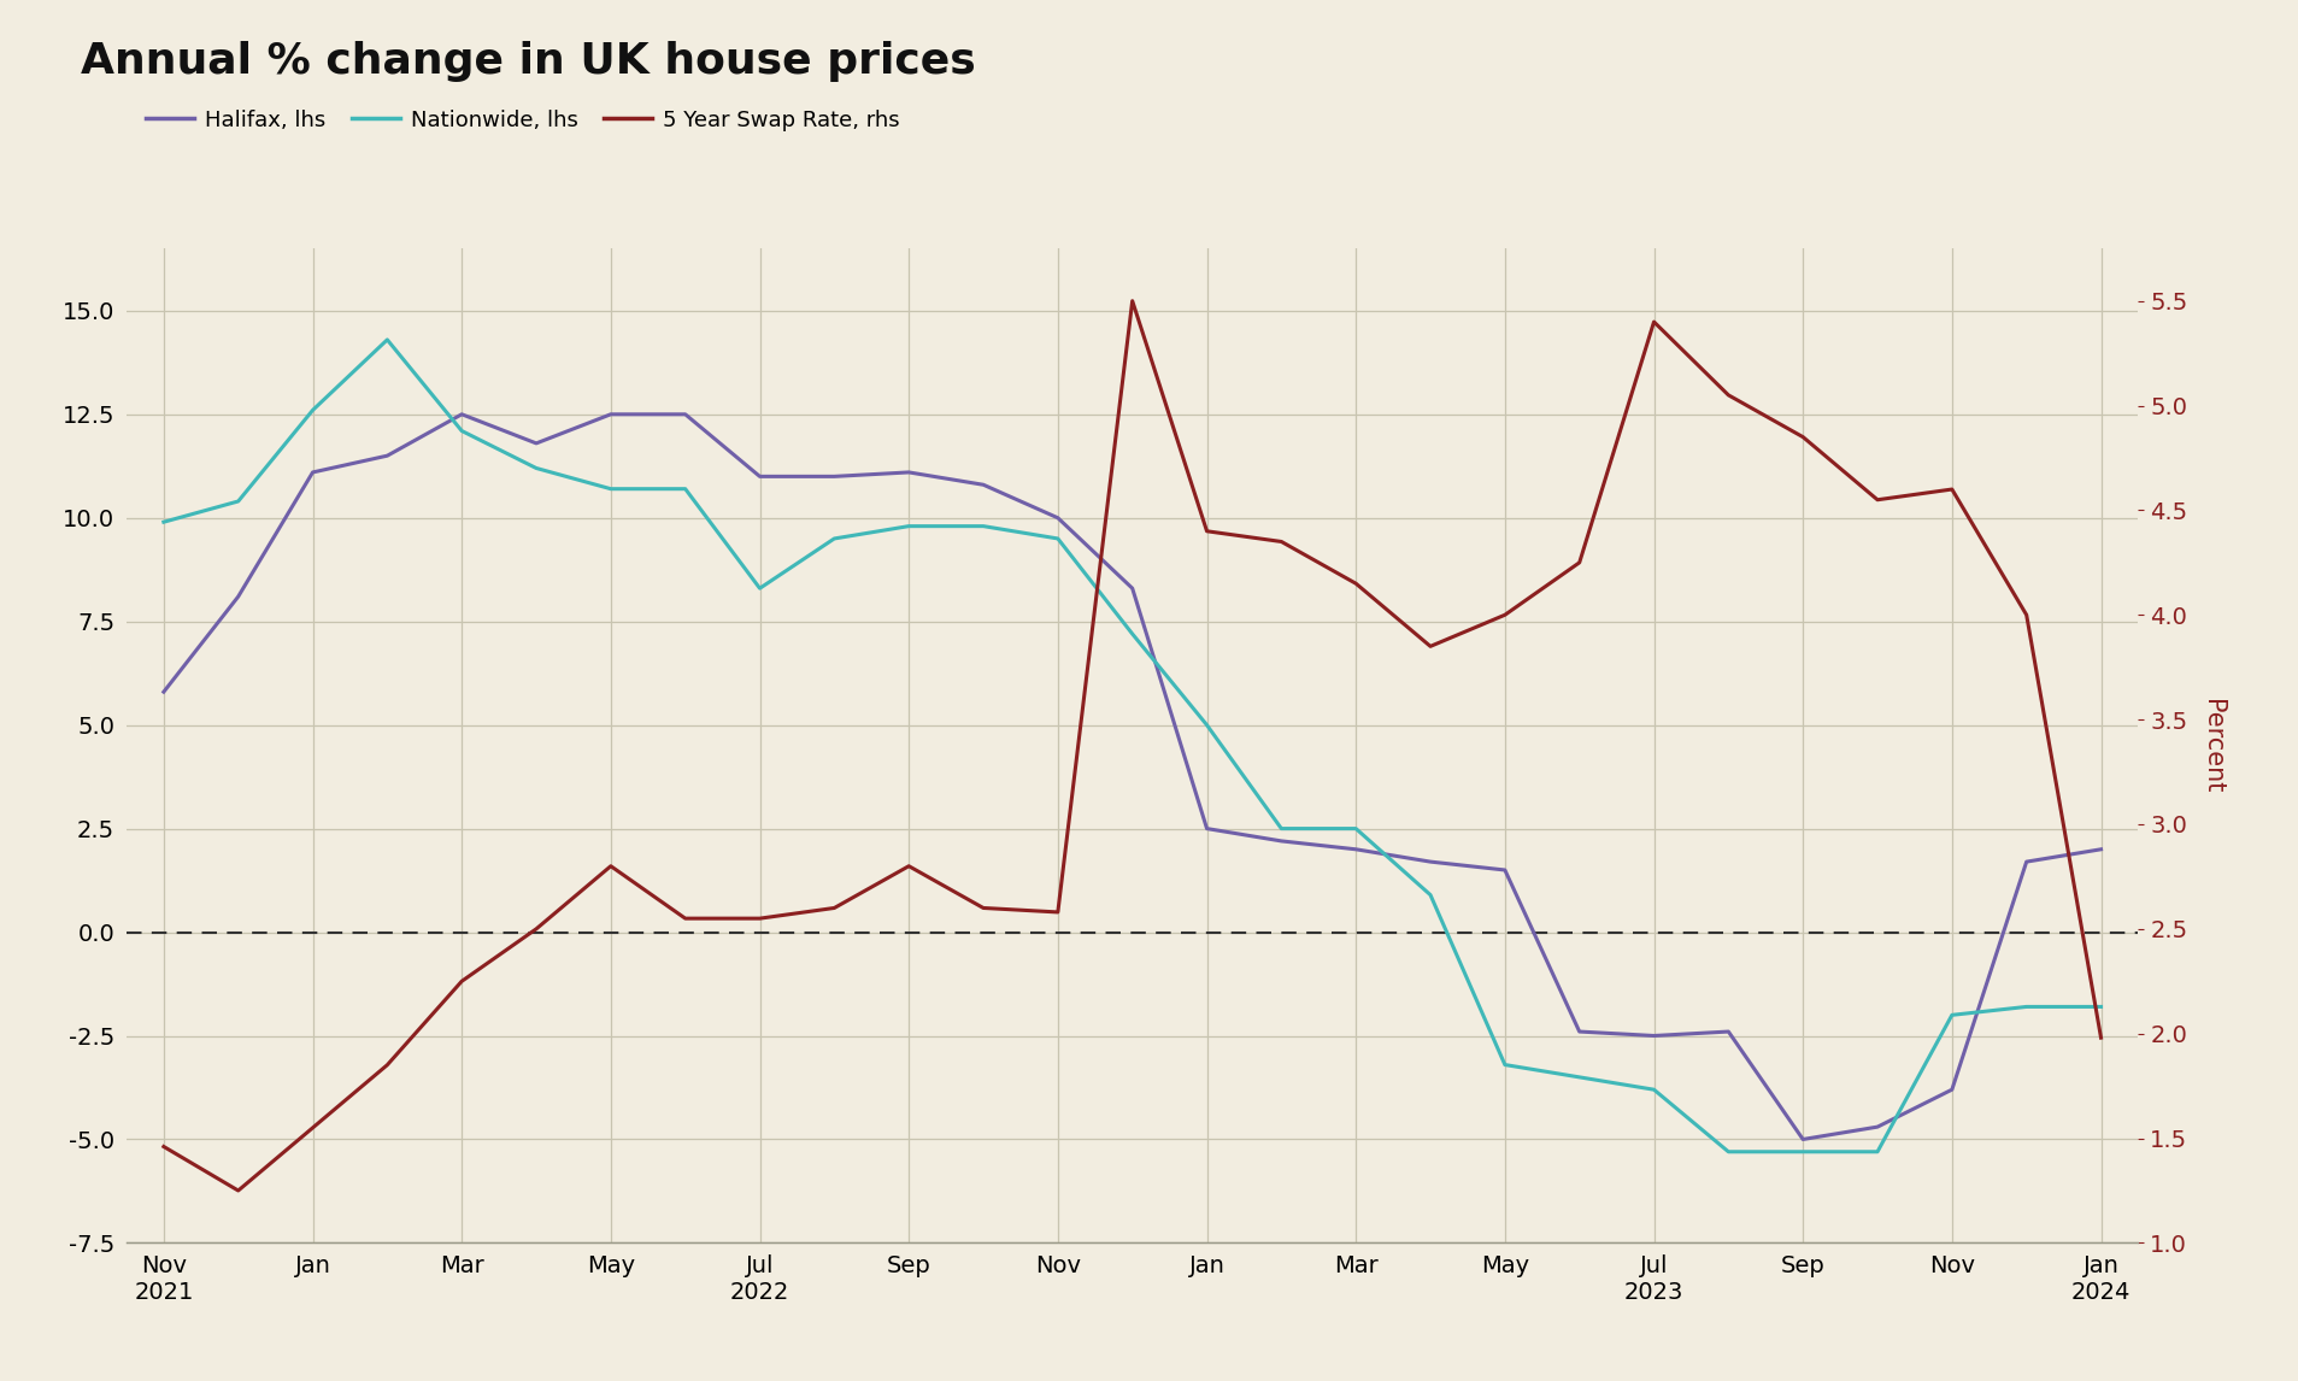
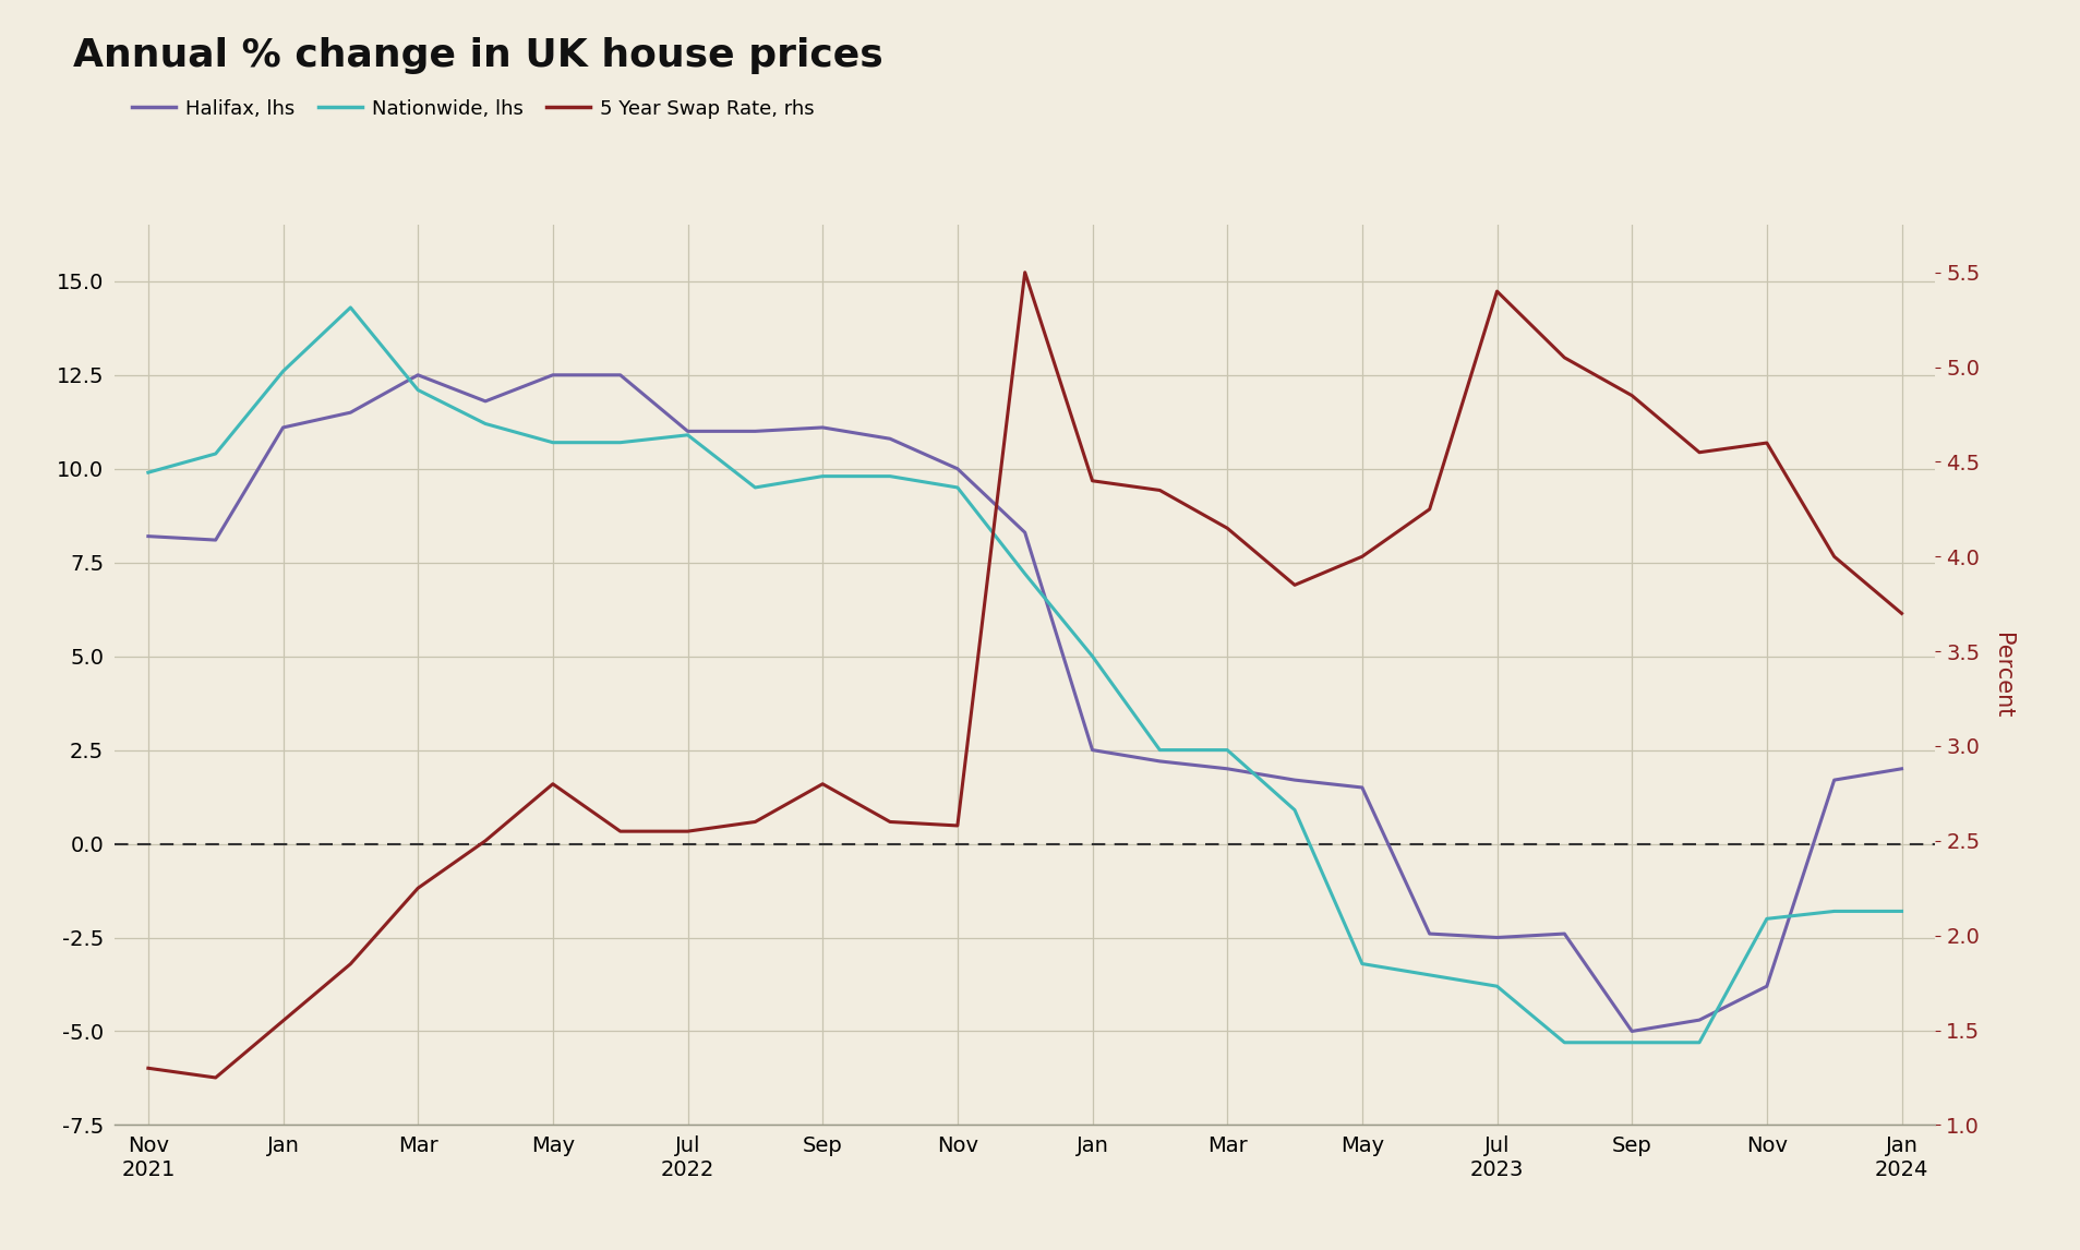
Halifax, lhs/Nov 2021: 5.8 -> 8.2
5 Year Swap Rate, rhs/Nov 2021: 1.46 -> 1.30
Nationwide, lhs/Jul 2022: 8.3 -> 10.9
5 Year Swap Rate, rhs/Jan 2024: 1.98 -> 3.70
